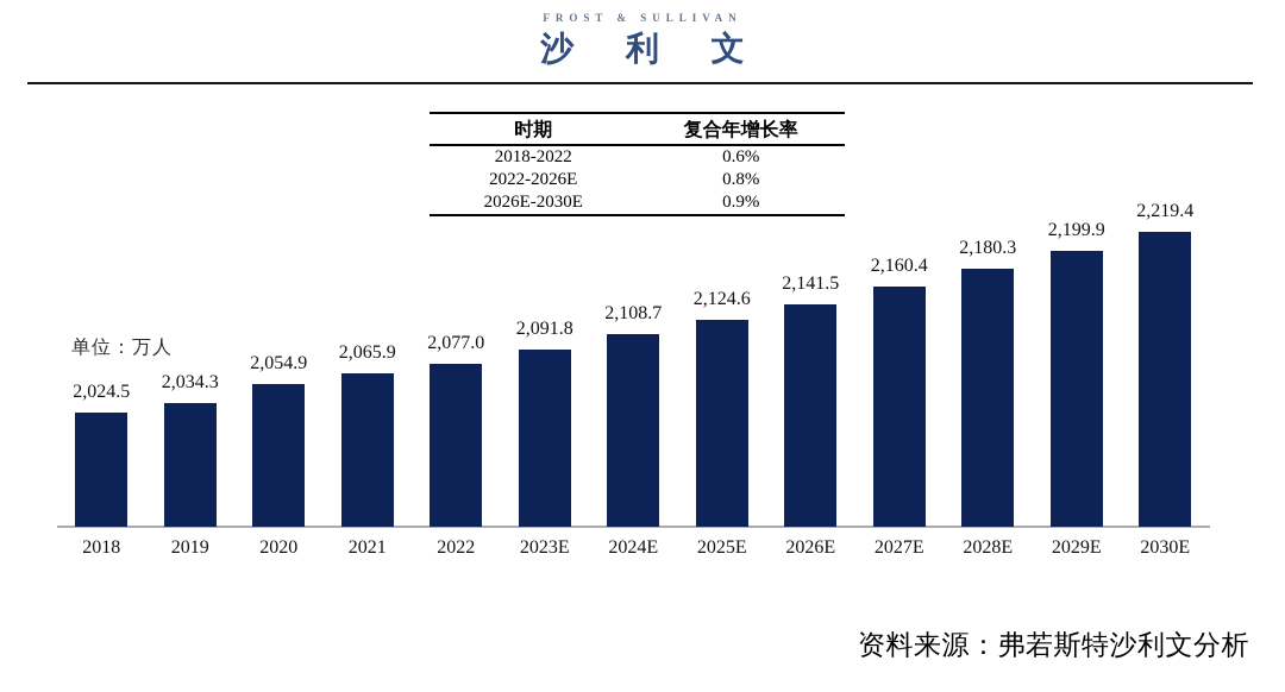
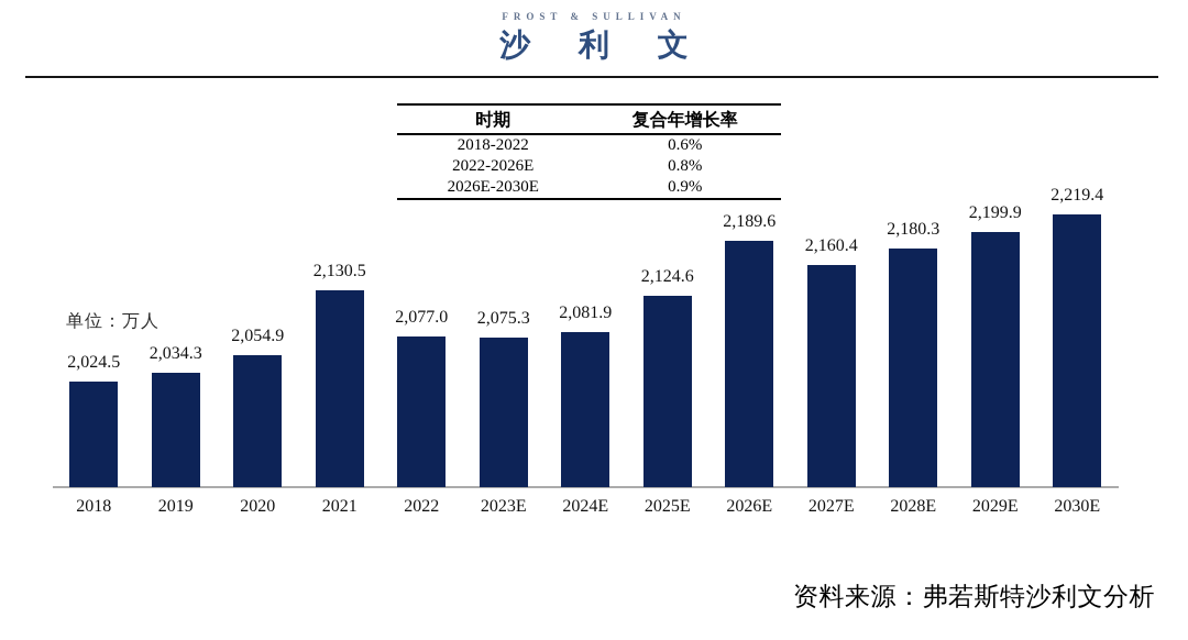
2021: 2,065.9 -> 2,130.5
2023E: 2,091.8 -> 2,075.3
2024E: 2,108.7 -> 2,081.9
2026E: 2,141.5 -> 2,189.6
